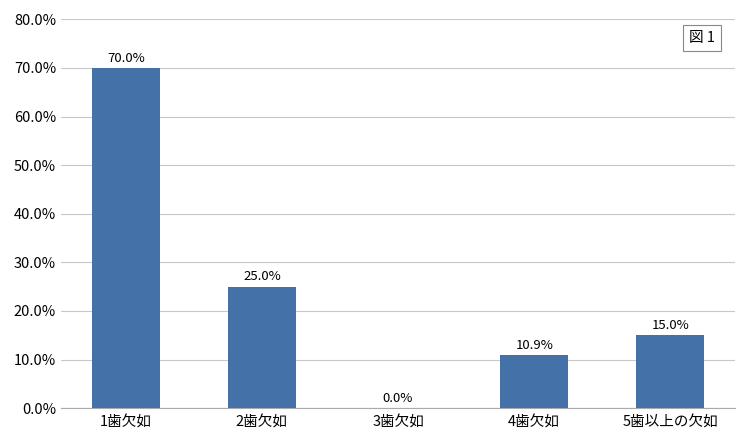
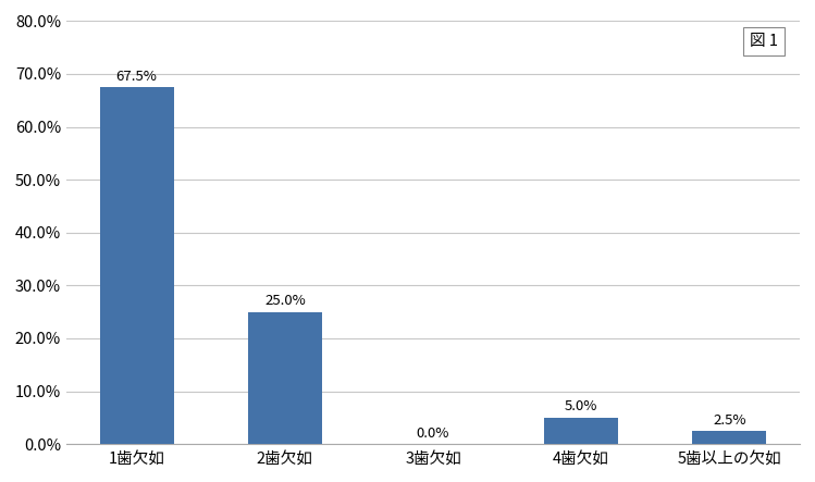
1歯欠如: 70.0% -> 67.5%
4歯欠如: 10.9% -> 5.0%
5歯以上の欠如: 15.0% -> 2.5%
